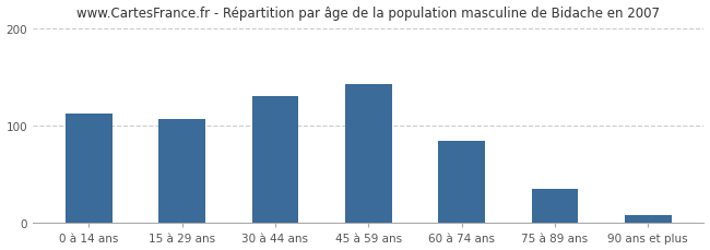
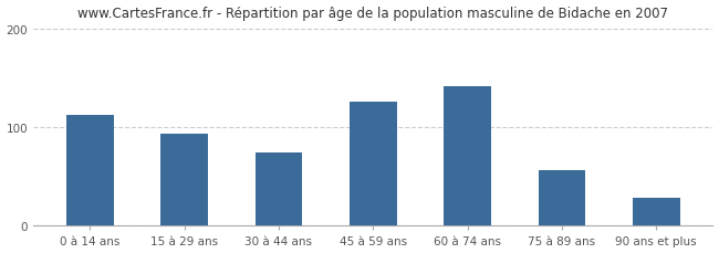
15 à 29 ans: 107 -> 94
30 à 44 ans: 130 -> 74
45 à 59 ans: 143 -> 126
60 à 74 ans: 85 -> 142
75 à 89 ans: 35 -> 56
90 ans et plus: 8 -> 28
